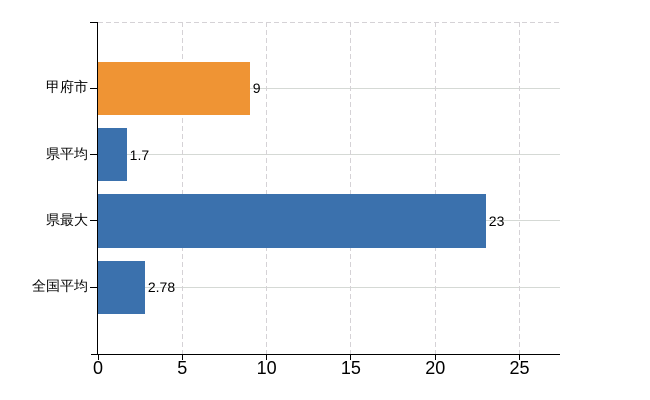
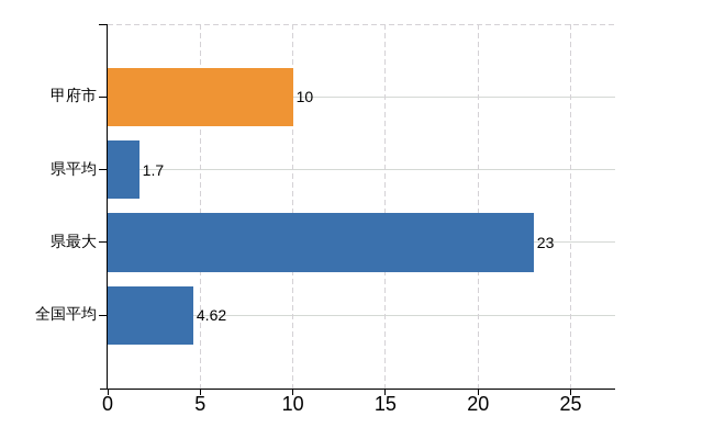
甲府市: 9 -> 10
全国平均: 2.78 -> 4.62
